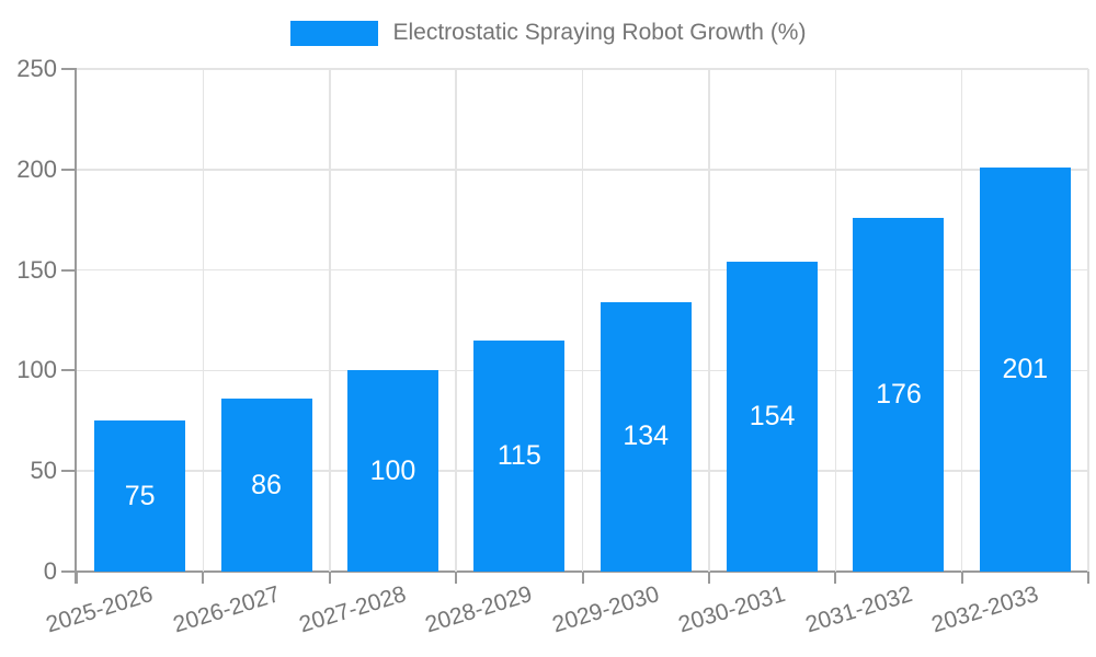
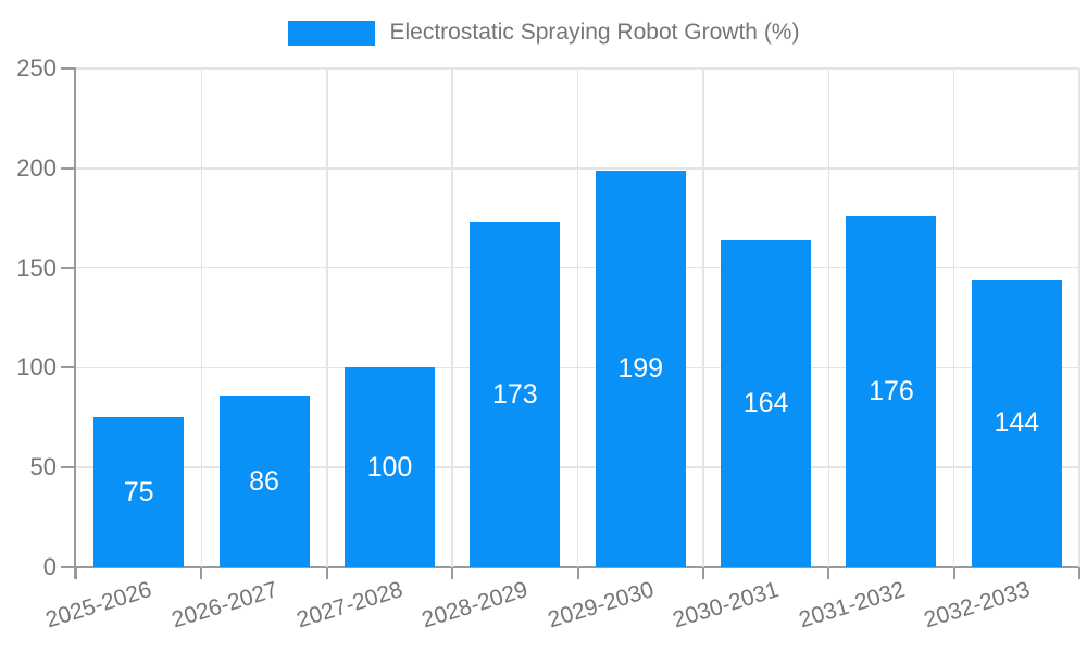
2028-2029: 115 -> 173
2029-2030: 134 -> 199
2030-2031: 154 -> 164
2032-2033: 201 -> 144
